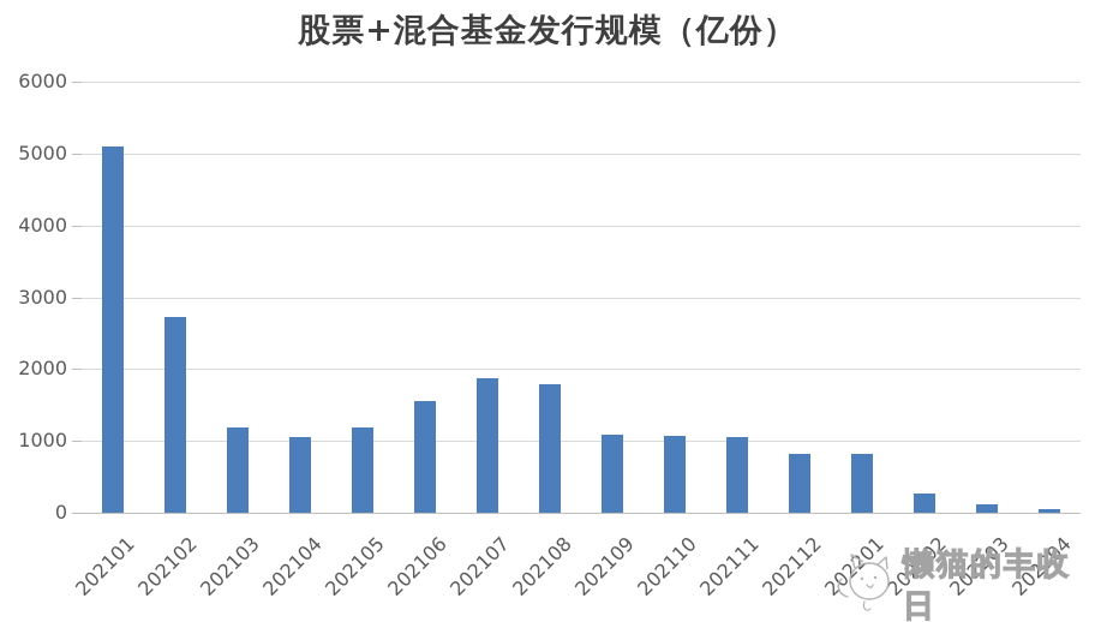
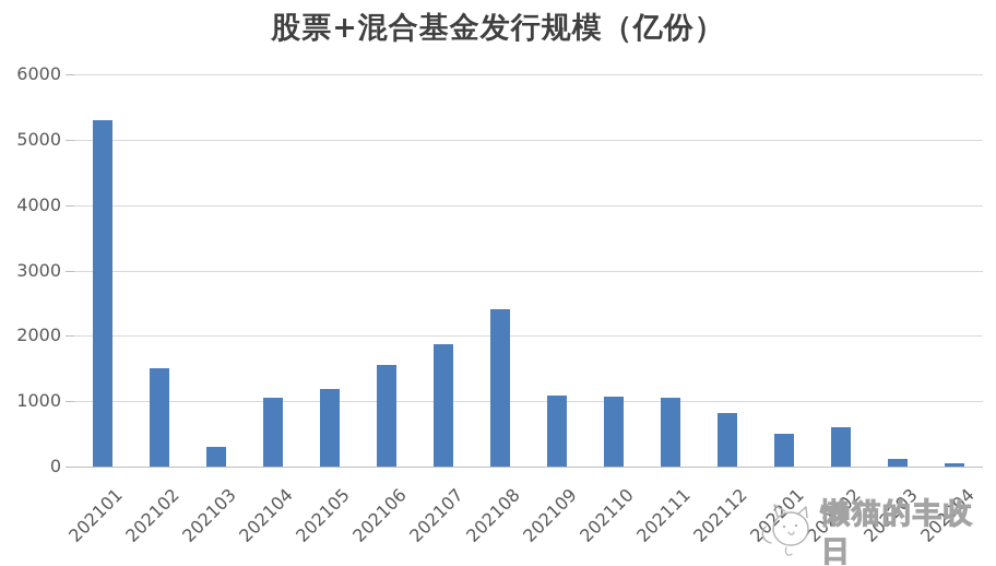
202101: 5100 -> 5300
202102: 2700 -> 1500
202103: 1200 -> 300
202108: 1800 -> 2400
202201: 800 -> 500
202202: 300 -> 600
